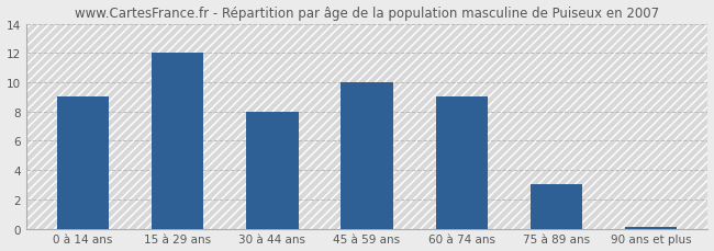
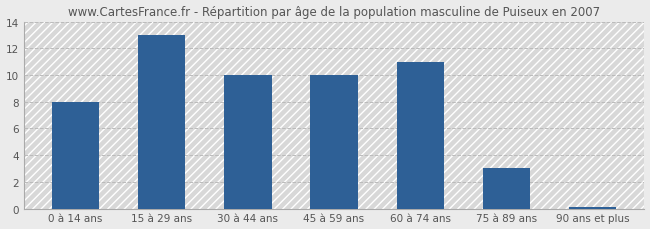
0 à 14 ans: 9.0 -> 8.0
15 à 29 ans: 12.0 -> 13.0
30 à 44 ans: 8.0 -> 10.0
60 à 74 ans: 9.0 -> 11.0
